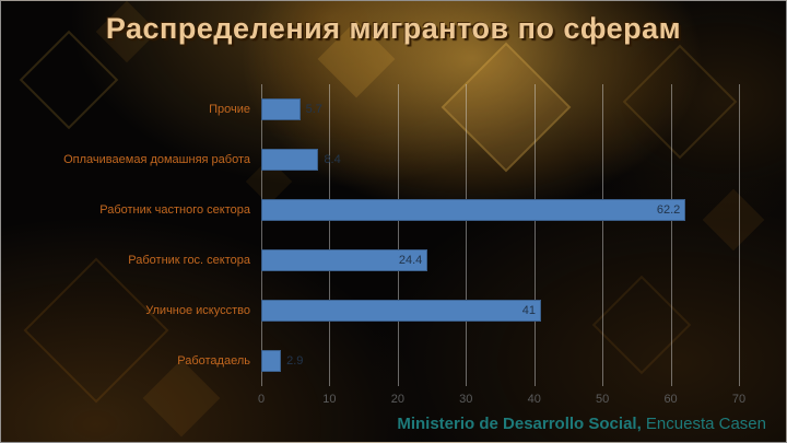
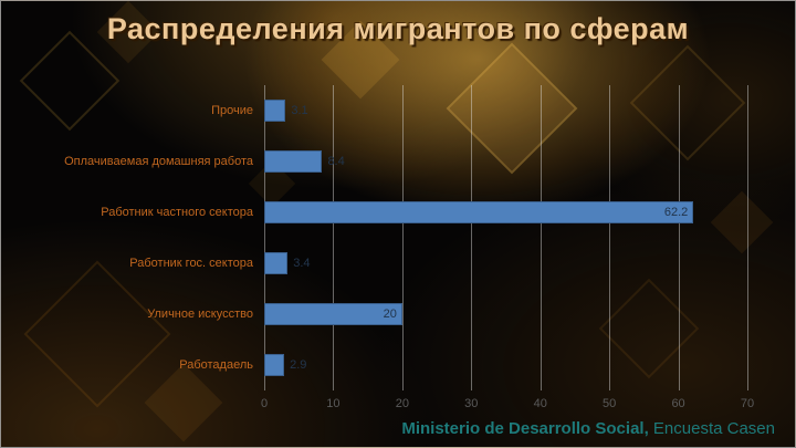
Прочие: 5.7 -> 3.1
Работник гос. сектора: 24.4 -> 3.4
Уличное искусство: 41 -> 20
